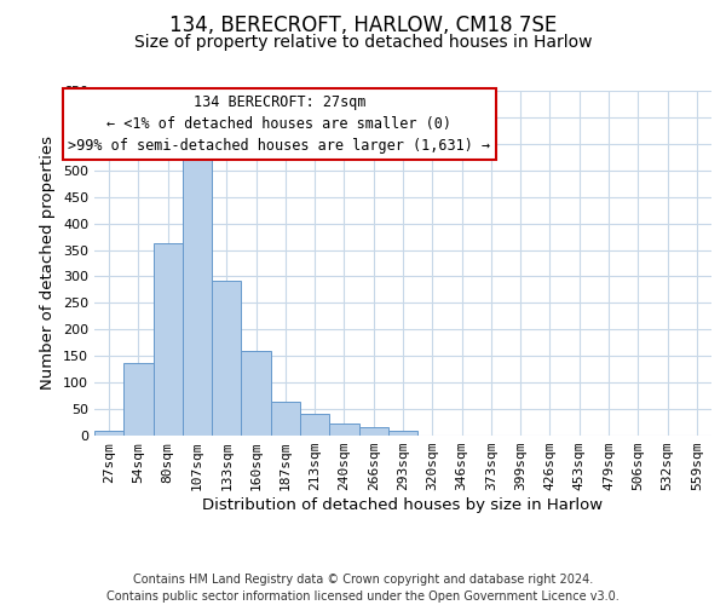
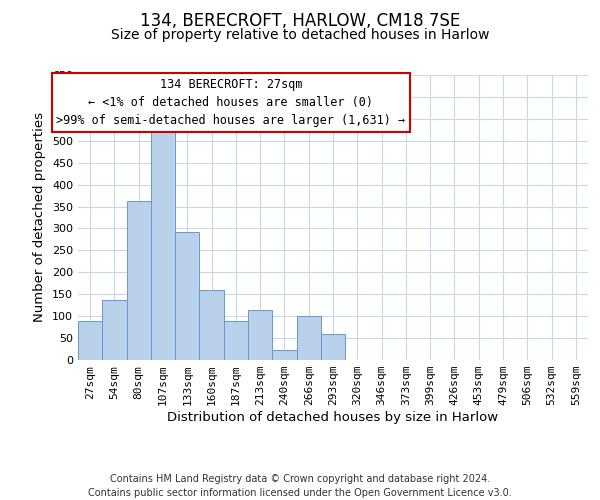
27sqm: 10 -> 90
187sqm: 65 -> 90
213sqm: 40 -> 115
266sqm: 15 -> 100
293sqm: 8 -> 60
